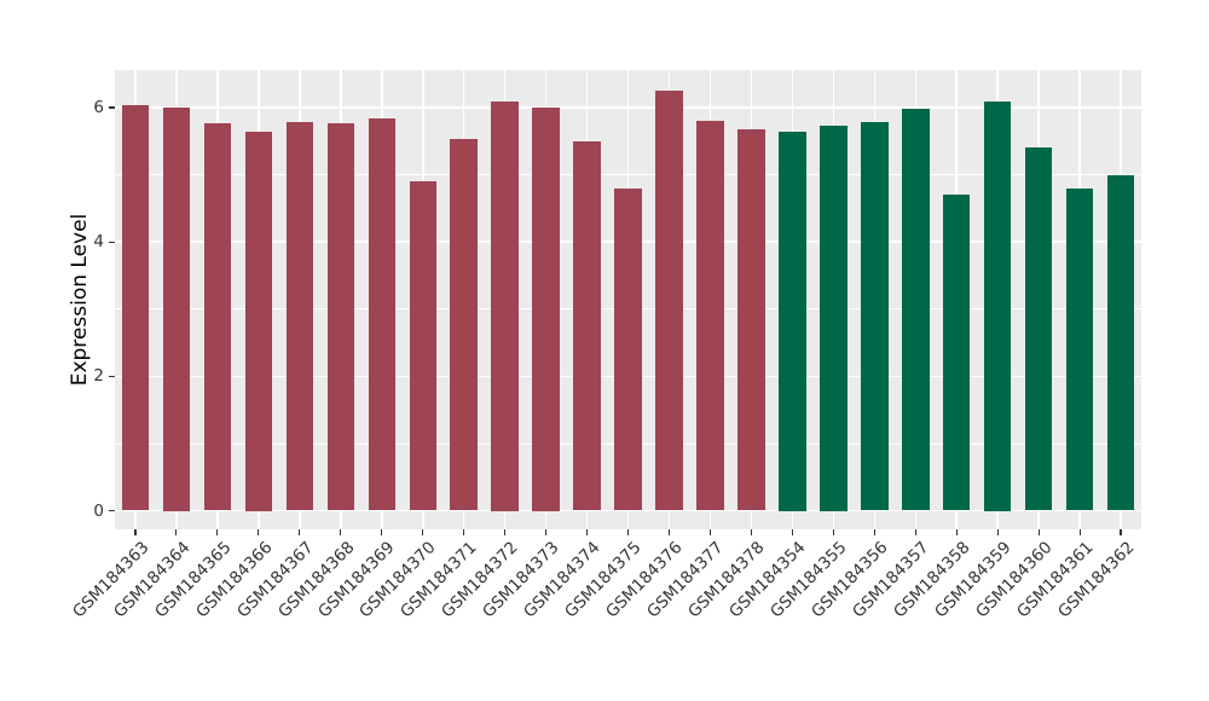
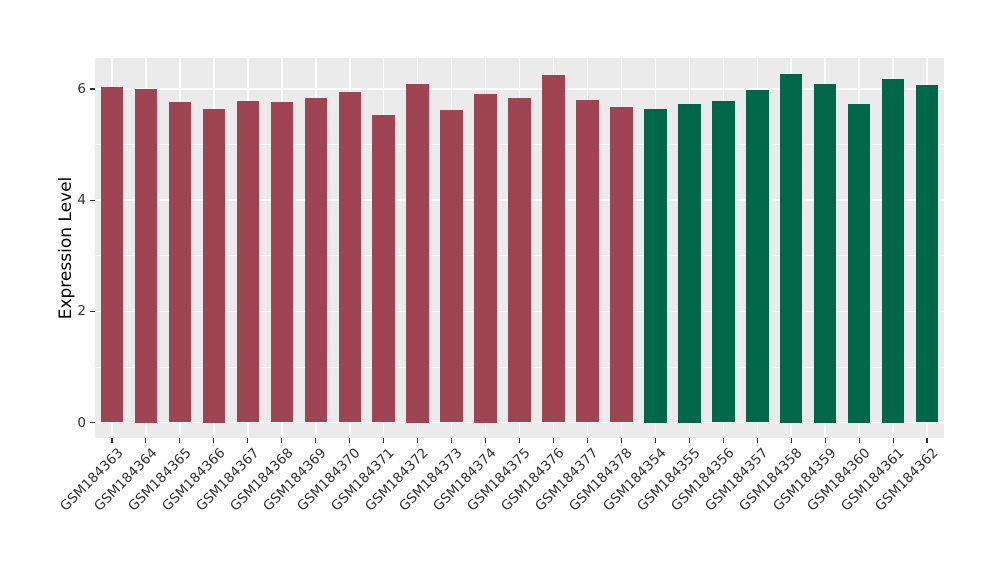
GSM184370: 4.9 -> 6.0
GSM184373: 6.0 -> 5.6
GSM184374: 5.5 -> 5.9
GSM184375: 4.8 -> 5.8
GSM184358: 4.7 -> 6.3
GSM184360: 5.4 -> 5.7
GSM184361: 4.8 -> 6.2
GSM184362: 5.0 -> 6.1
